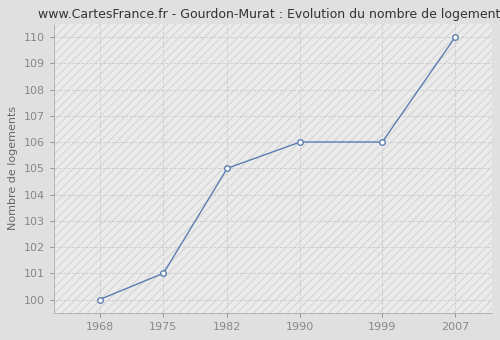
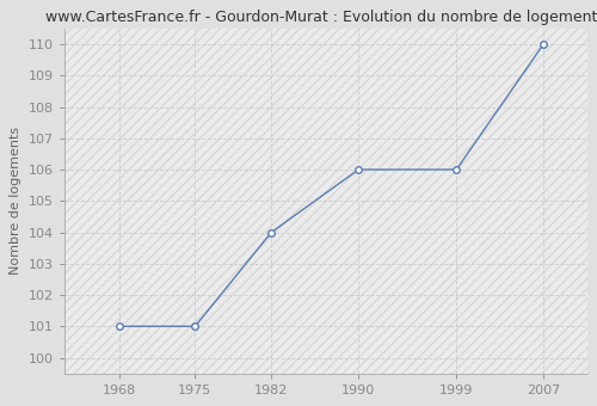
1968: 100 -> 101
1982: 105 -> 104
